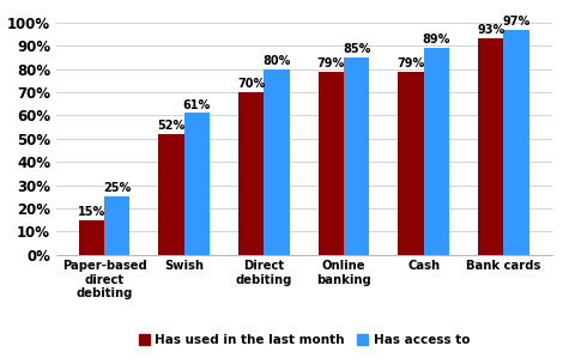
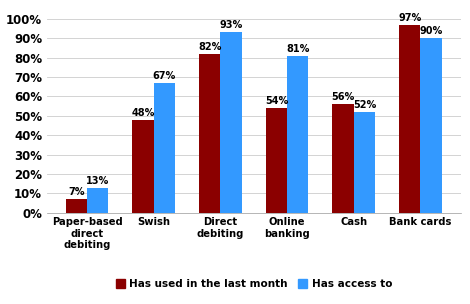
Has used in the last month/Paper-based direct debiting: 15% -> 7%
Has access to/Paper-based direct debiting: 25% -> 13%
Has used in the last month/Swish: 52% -> 48%
Has access to/Swish: 61% -> 67%
Has used in the last month/Direct debiting: 70% -> 82%
Has access to/Direct debiting: 80% -> 93%
Has used in the last month/Online banking: 79% -> 54%
Has access to/Online banking: 85% -> 81%
Has used in the last month/Cash: 79% -> 56%
Has access to/Cash: 89% -> 52%
Has used in the last month/Bank cards: 93% -> 97%
Has access to/Bank cards: 97% -> 90%
